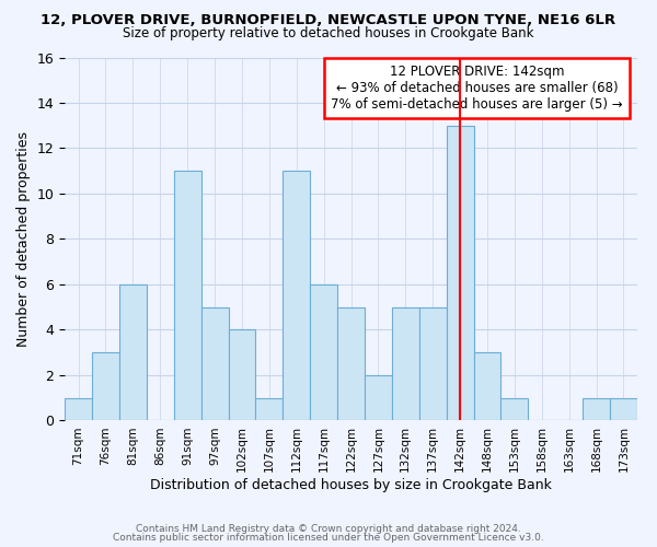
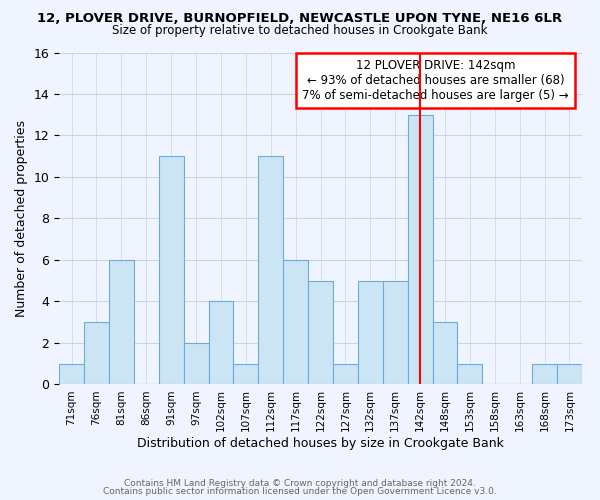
97sqm: 5 -> 2
127sqm: 2 -> 1
